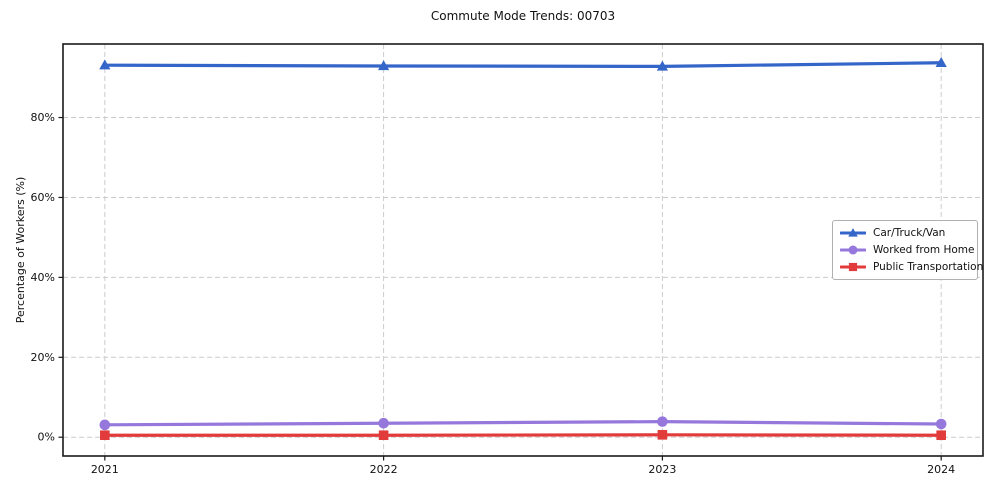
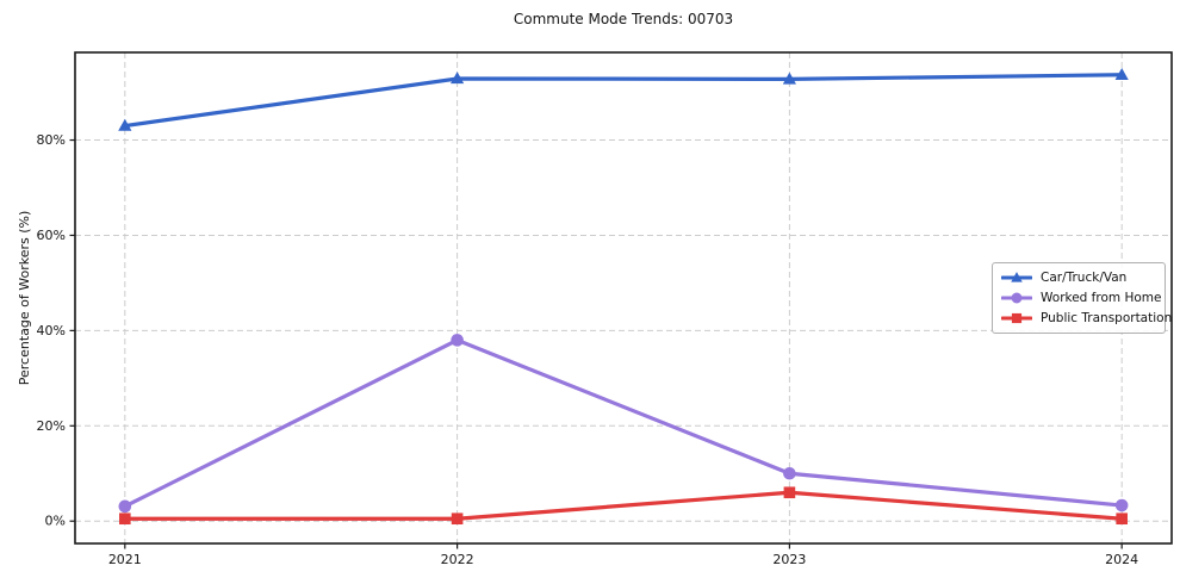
Car/Truck/Van/2021: 93% -> 83%
Worked from Home/2022: 4% -> 38%
Worked from Home/2023: 4% -> 10%
Public Transportation/2023: 1% -> 6%
